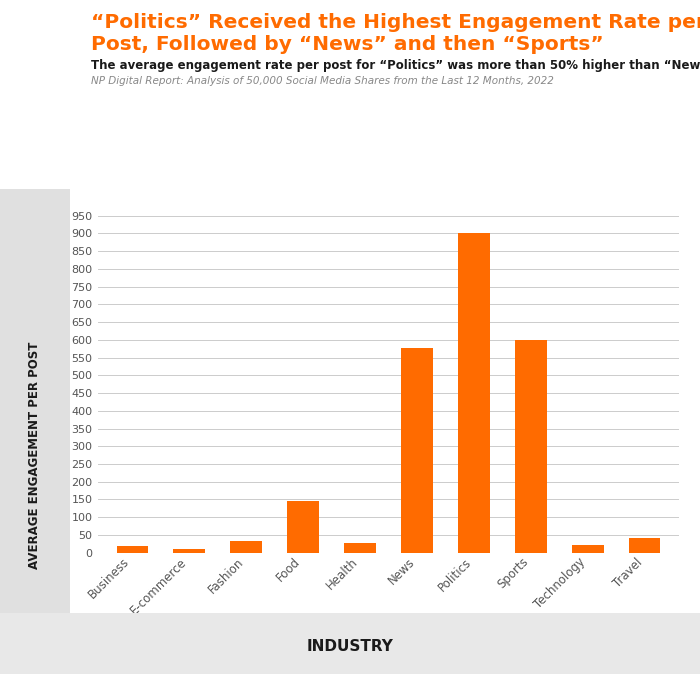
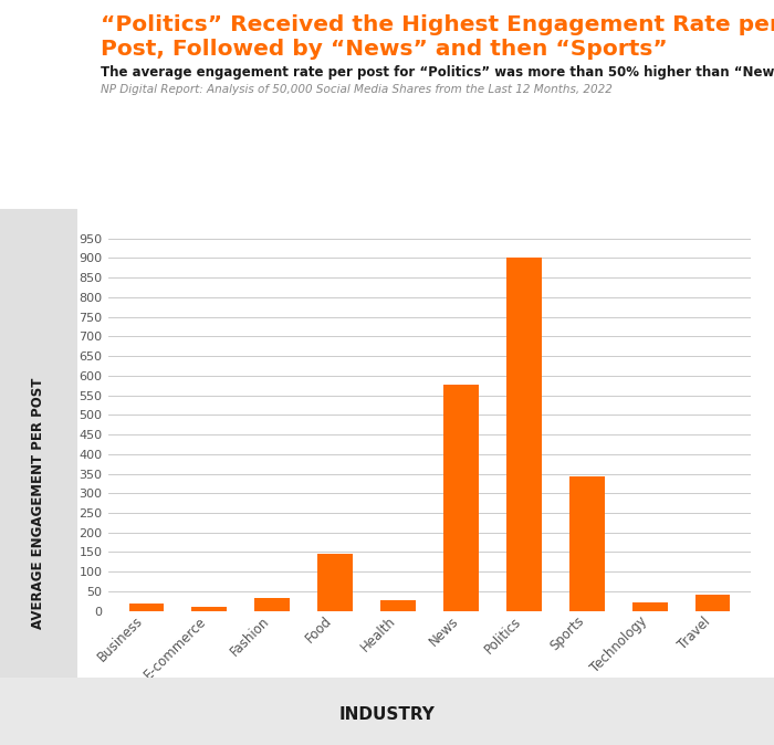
Sports: 600 -> 342
